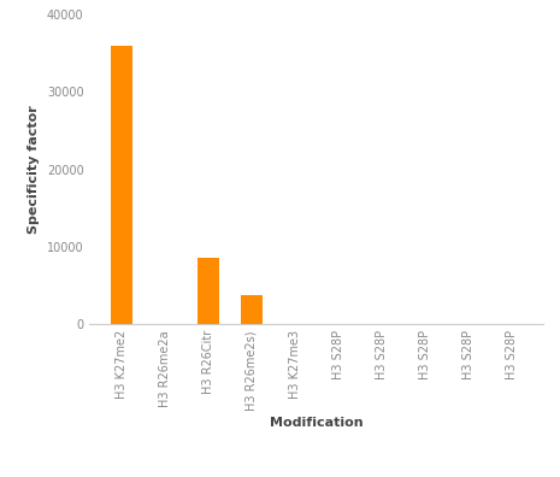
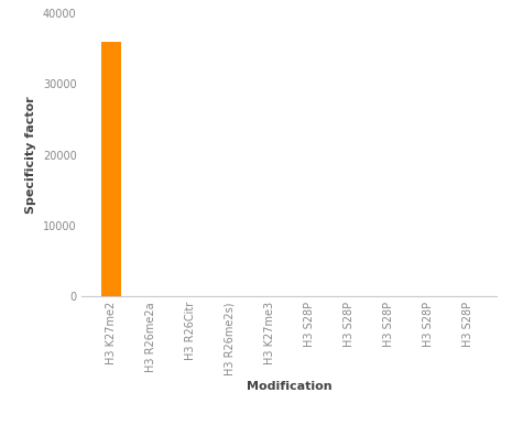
H3 R26Citr: 8600 -> 100
H3 R26me2s): 3800 -> 100
